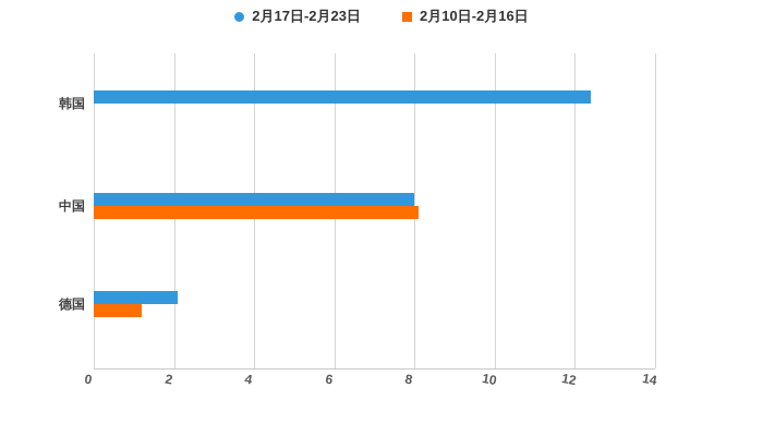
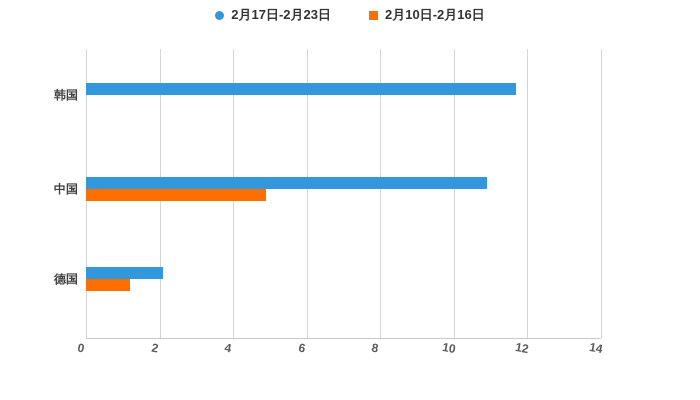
2月17日-2月23日/韩国: 12.4 -> 11.7
2月17日-2月23日/中国: 8.0 -> 10.9
2月10日-2月16日/中国: 8.1 -> 4.9
